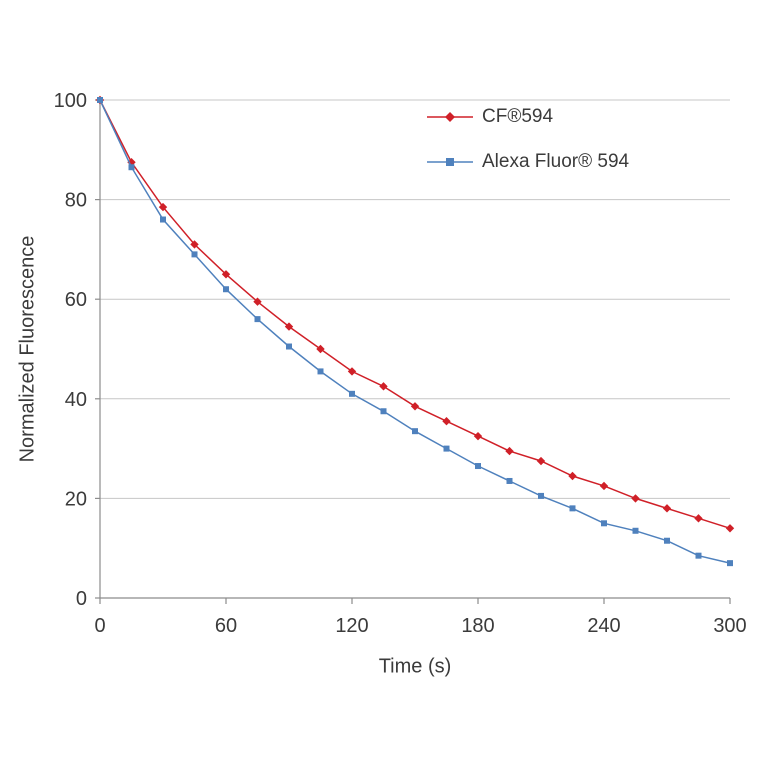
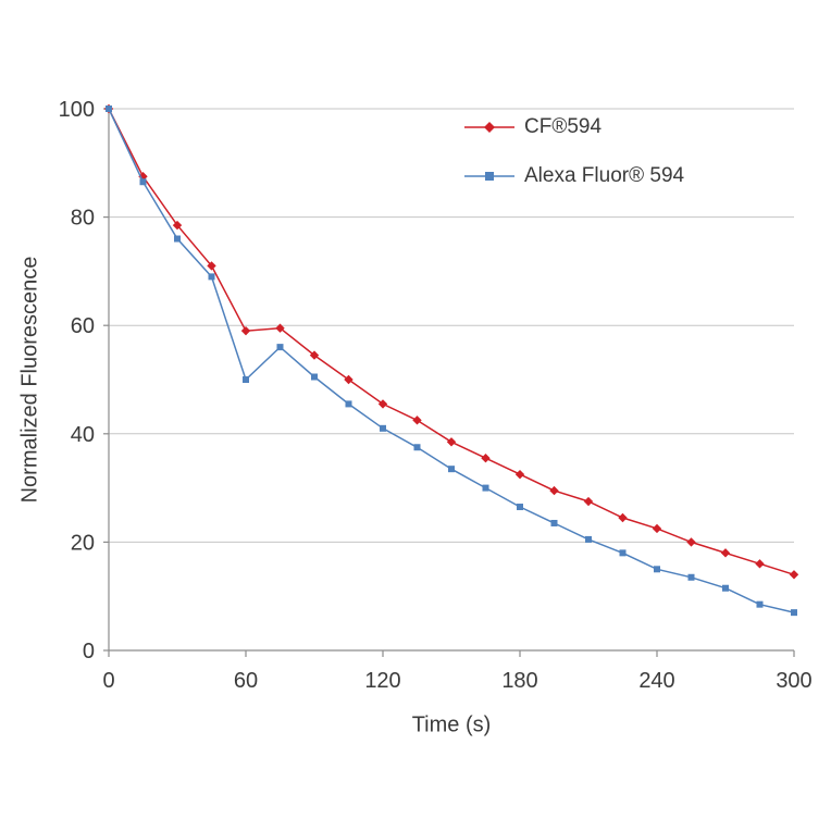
CF®594/60: 65 -> 59
Alexa Fluor® 594/60: 62 -> 50
